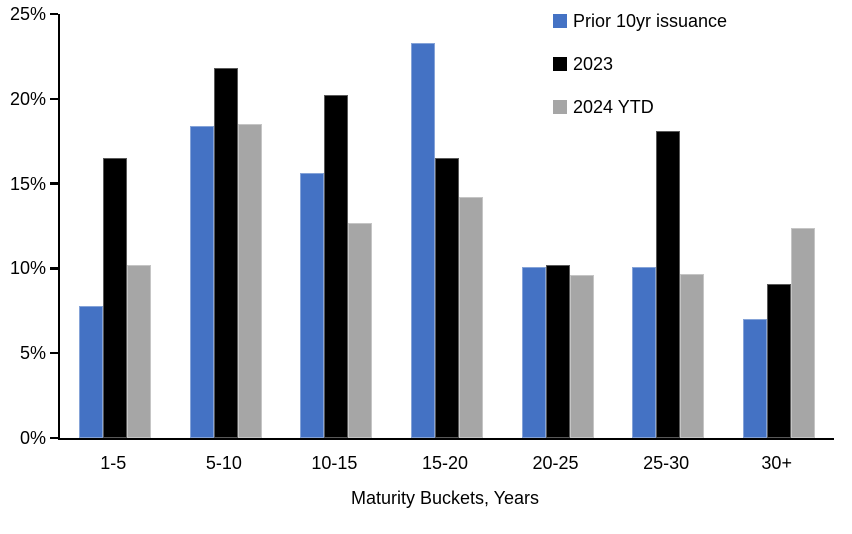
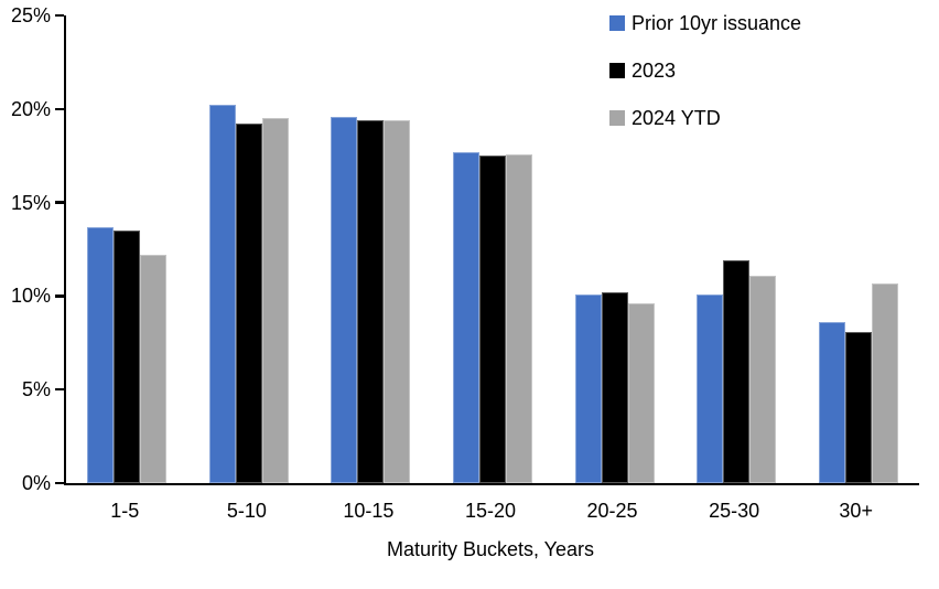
Prior 10yr issuance/1-5: 7.8% -> 13.7%
2023/1-5: 16.5% -> 13.5%
2024 YTD/1-5: 10.2% -> 12.2%
Prior 10yr issuance/5-10: 18.4% -> 20.2%
2023/5-10: 21.8% -> 19.2%
2024 YTD/5-10: 18.5% -> 19.5%
Prior 10yr issuance/10-15: 15.6% -> 19.6%
2023/10-15: 20.2% -> 19.4%
2024 YTD/10-15: 12.7% -> 19.4%
Prior 10yr issuance/15-20: 23.3% -> 17.7%
2023/15-20: 16.5% -> 17.5%
2024 YTD/15-20: 14.2% -> 17.6%
2023/25-30: 18.1% -> 11.9%
2024 YTD/25-30: 9.7% -> 11.1%
Prior 10yr issuance/30+: 7.0% -> 8.6%
2023/30+: 9.1% -> 8.1%
2024 YTD/30+: 12.4% -> 10.7%
